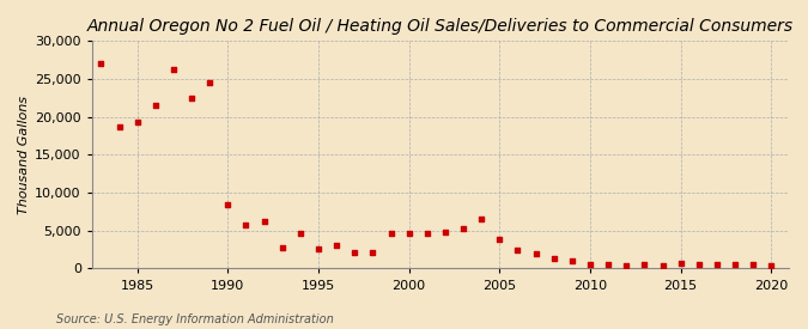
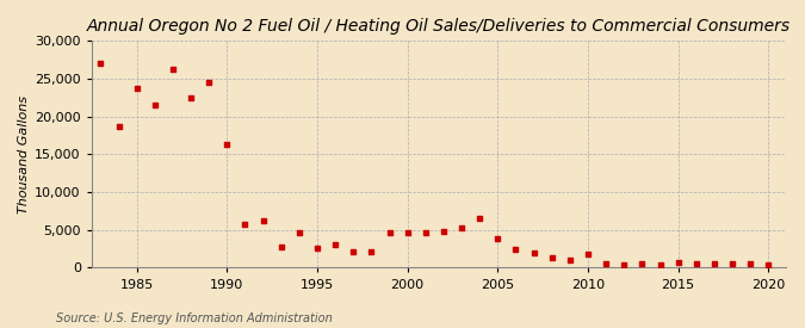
1985: 19,400 -> 23,800
1990: 8,500 -> 16,400
2010: 500 -> 1,800
